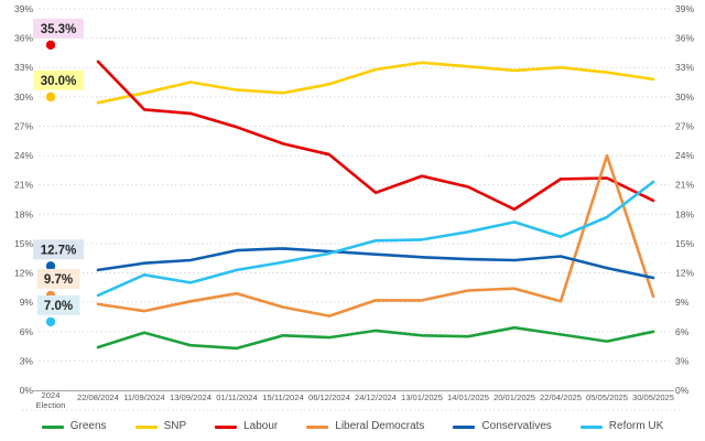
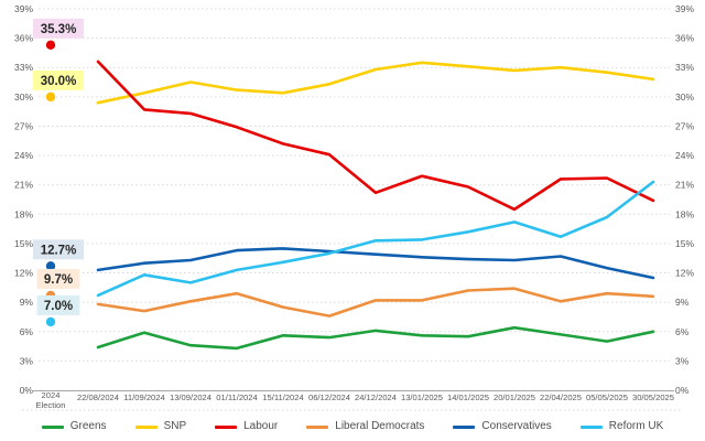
Liberal Democrats/05/05/2025: 24% -> 10%
